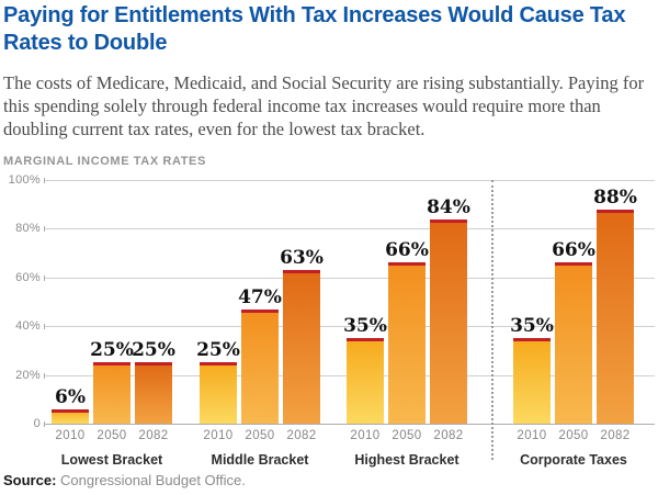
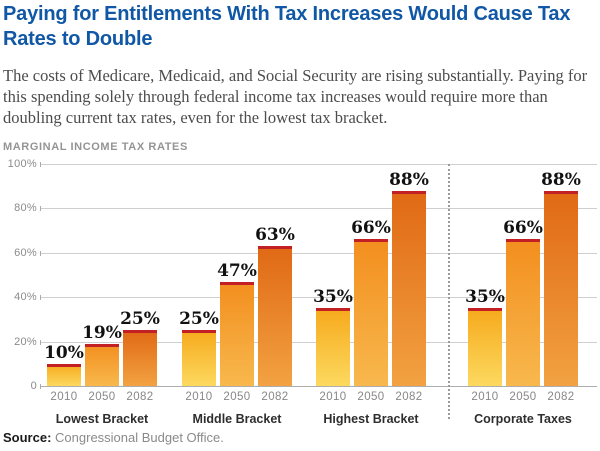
2010/Lowest Bracket: 6% -> 10%
2050/Lowest Bracket: 25% -> 19%
2082/Highest Bracket: 84% -> 88%
